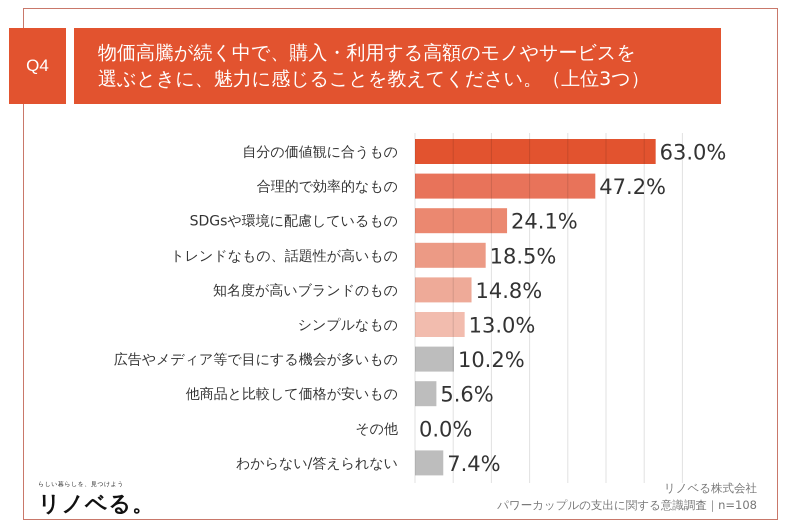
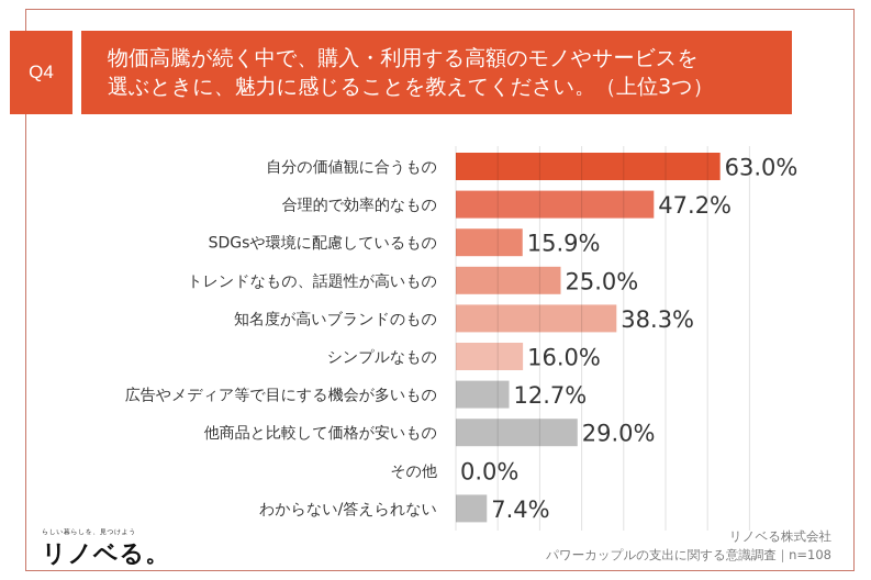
SDGsや環境に配慮しているもの: 24.1% -> 15.9%
トレンドなもの、話題性が高いもの: 18.5% -> 25.0%
知名度が高いブランドのもの: 14.8% -> 38.3%
シンプルなもの: 13.0% -> 16.0%
広告やメディア等で目にする機会が多いもの: 10.2% -> 12.7%
他商品と比較して価格が安いもの: 5.6% -> 29.0%
